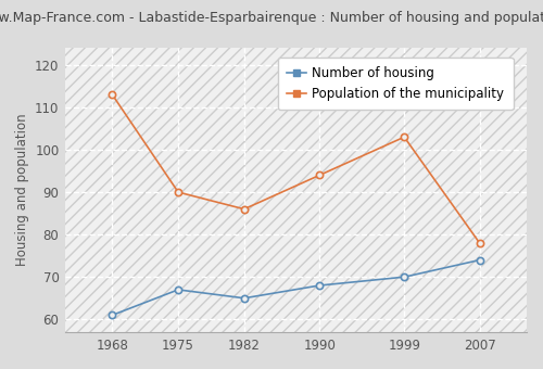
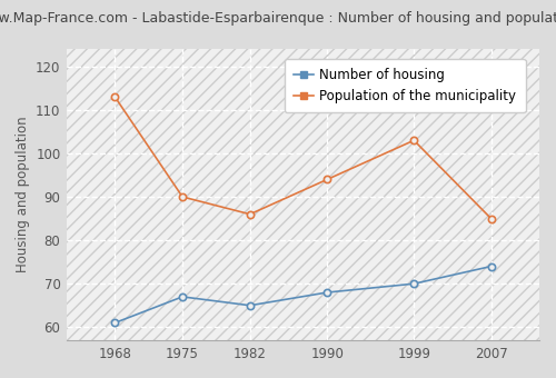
Population of the municipality/2007: 78 -> 85
